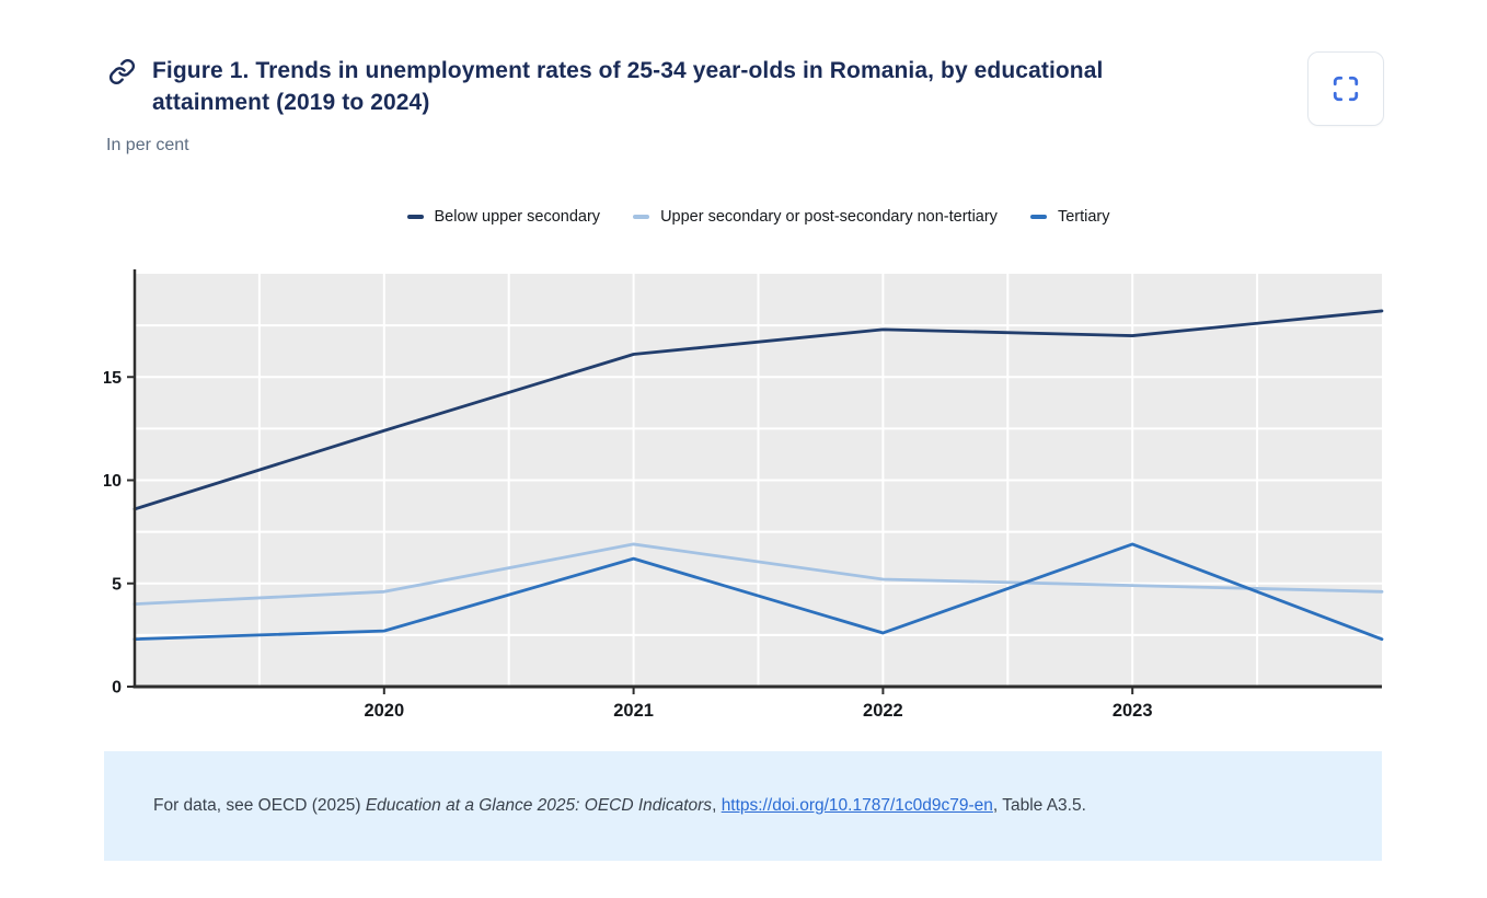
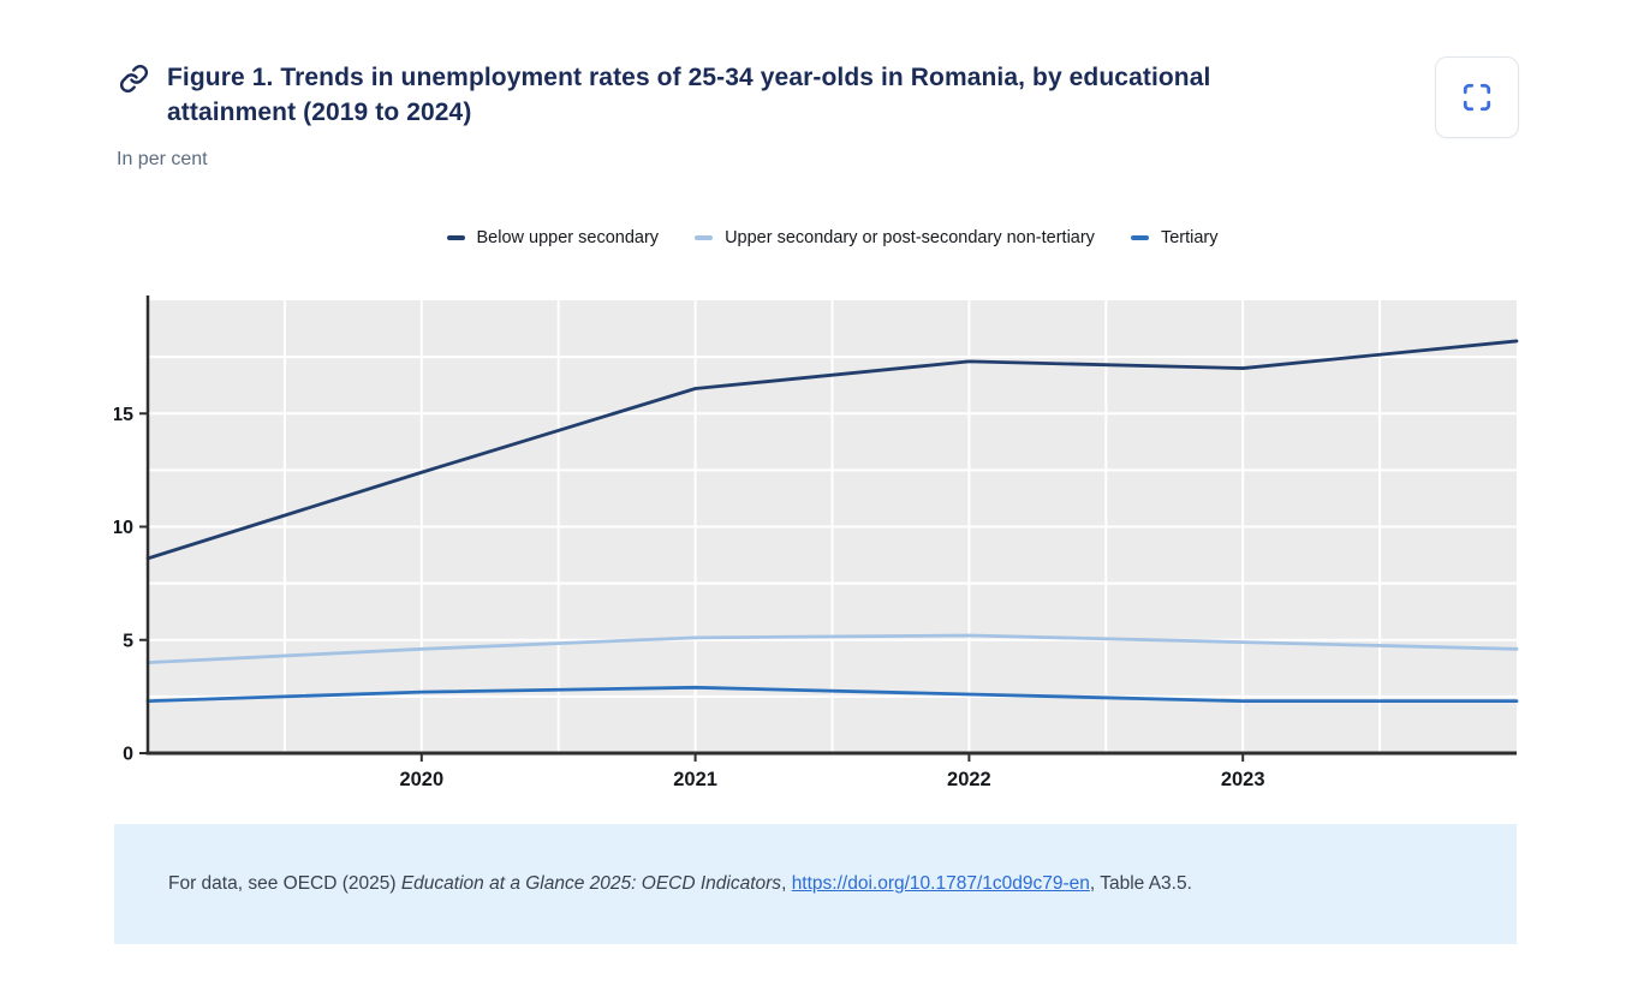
Upper secondary or post-secondary non-tertiary/2021: 6.9 -> 5.1
Tertiary/2021: 6.2 -> 2.9
Tertiary/2023: 6.9 -> 2.3
